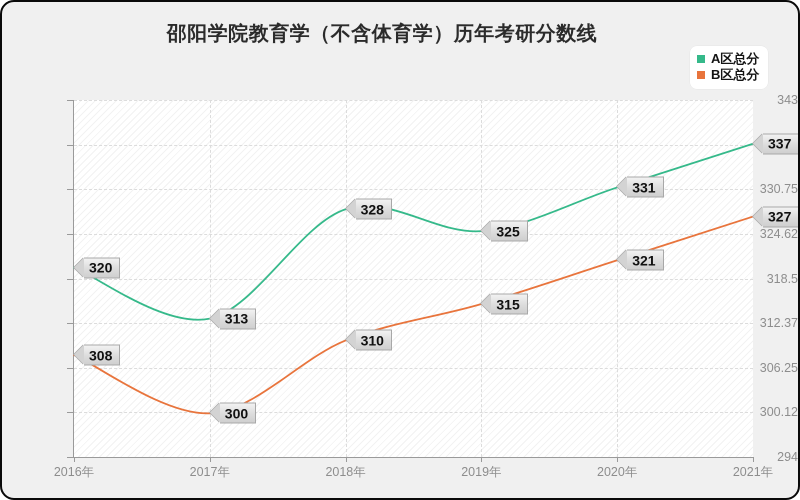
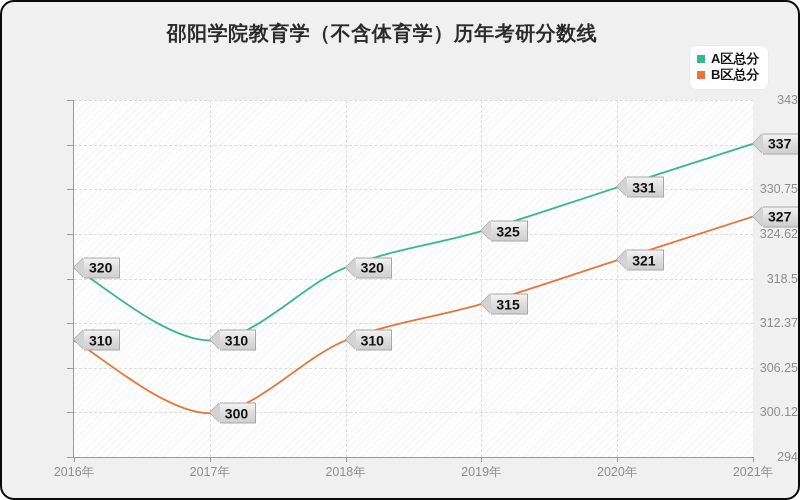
B区总分/2016年: 308 -> 310
A区总分/2017年: 313 -> 310
A区总分/2018年: 328 -> 320
